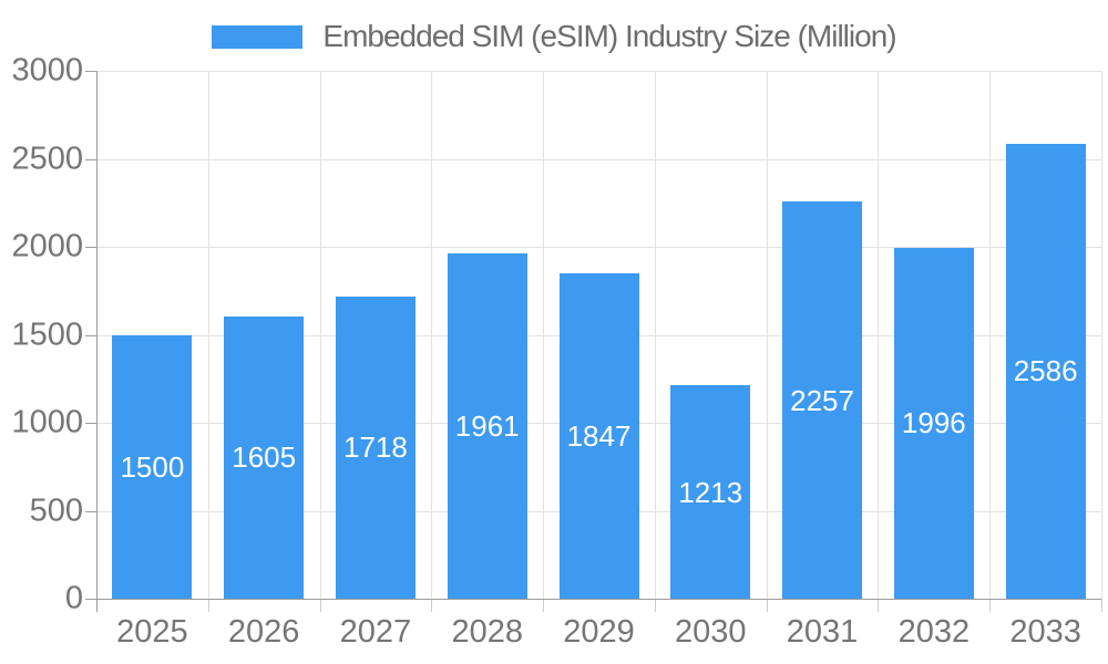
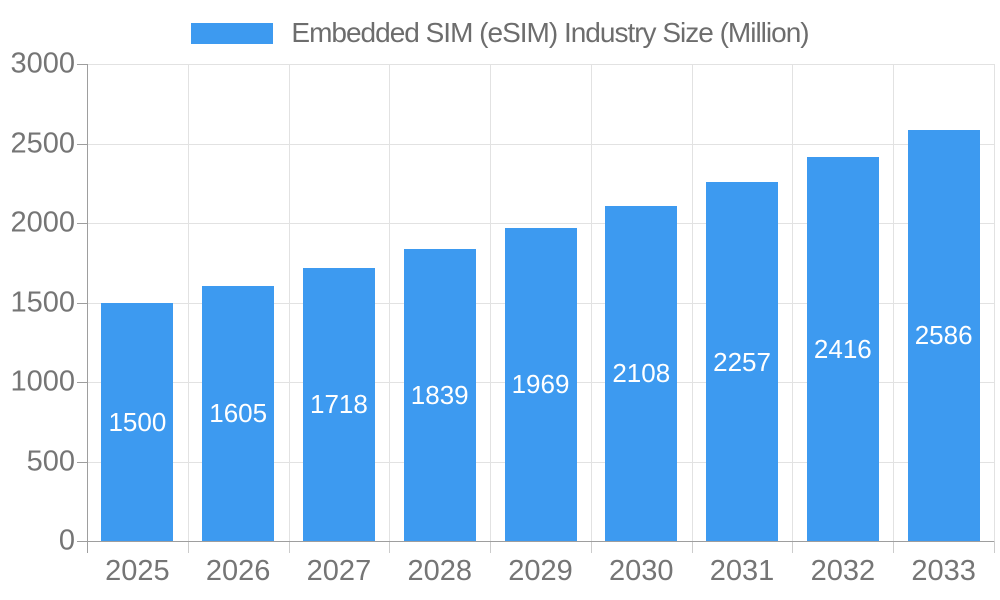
2028: 1961 -> 1839
2029: 1847 -> 1969
2030: 1213 -> 2108
2032: 1996 -> 2416
